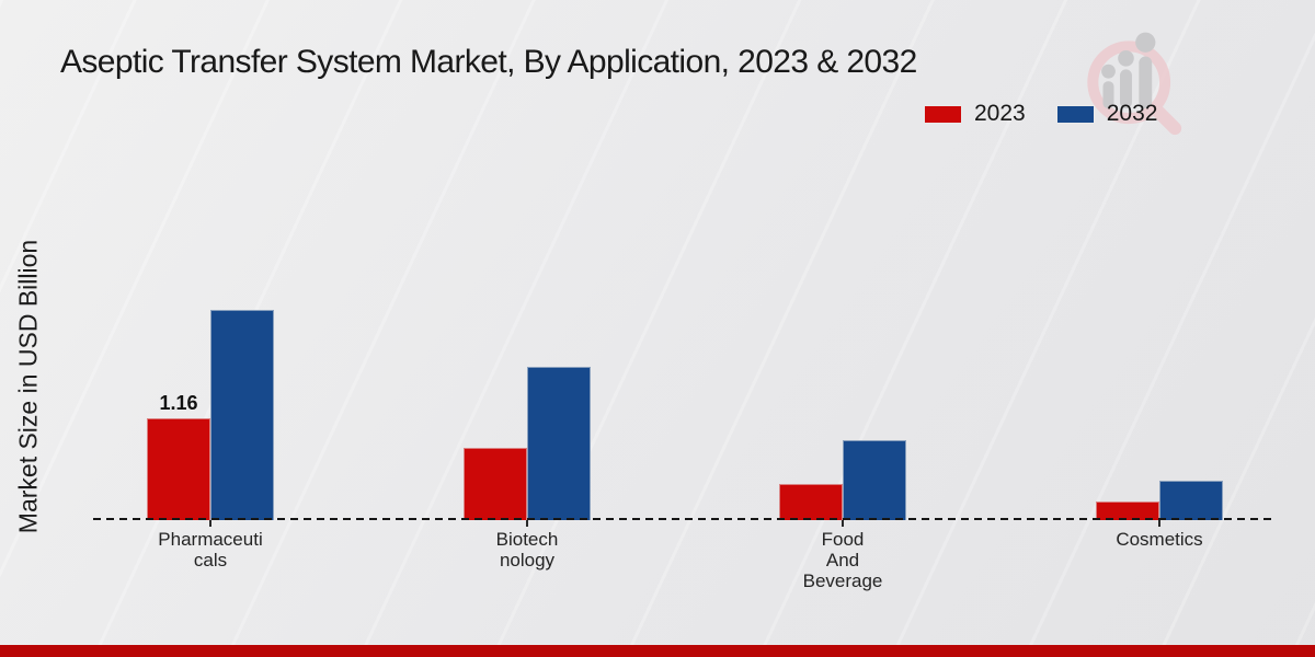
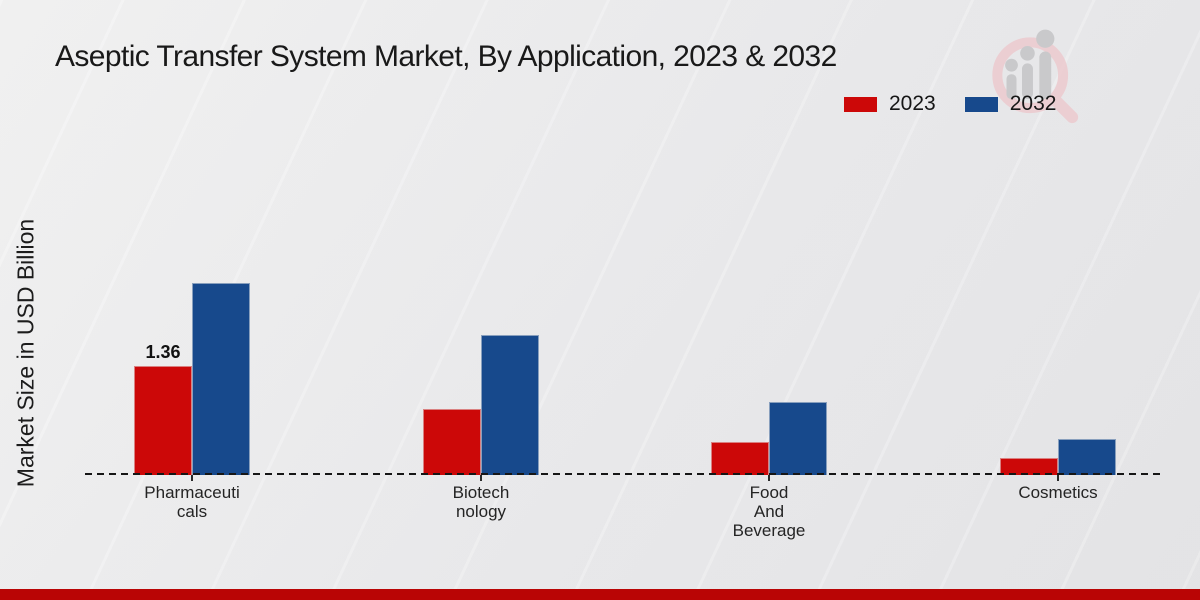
2023/Pharmaceuticals: 1.16 -> 1.36
